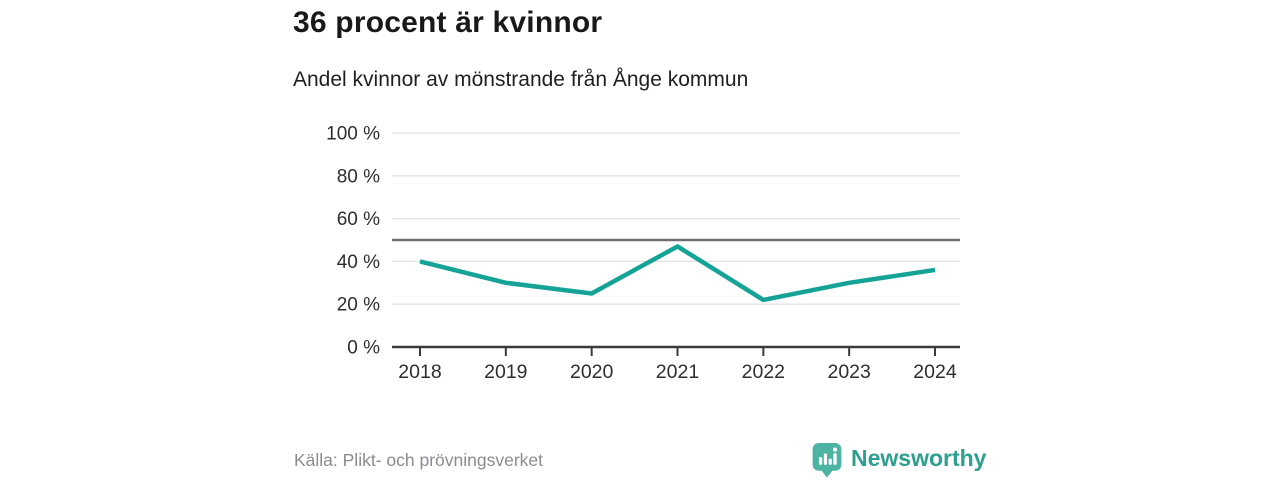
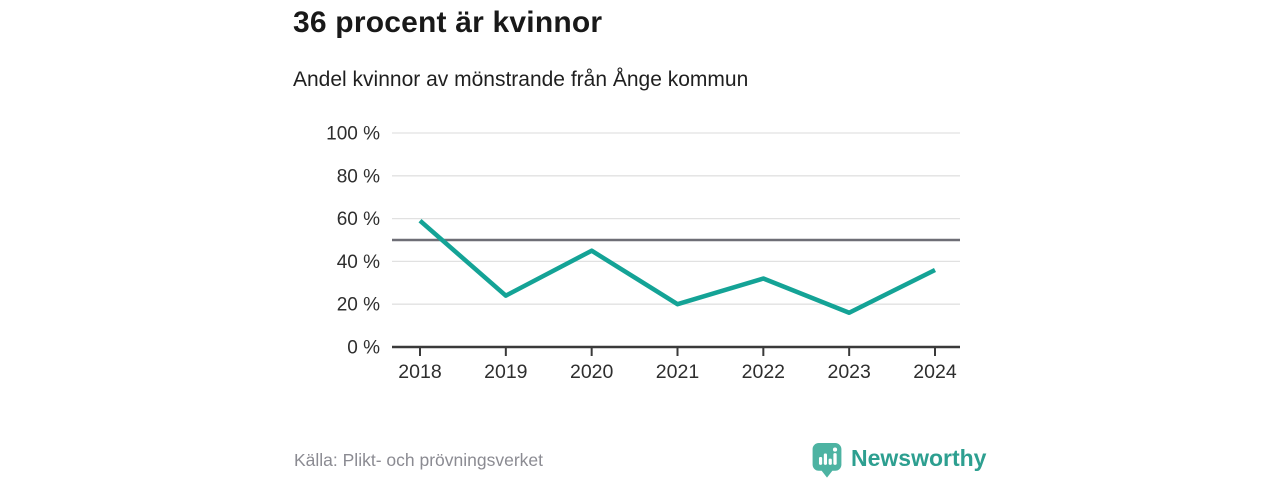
2018: 40% -> 59%
2019: 30% -> 24%
2020: 25% -> 45%
2021: 47% -> 20%
2022: 22% -> 32%
2023: 30% -> 16%
